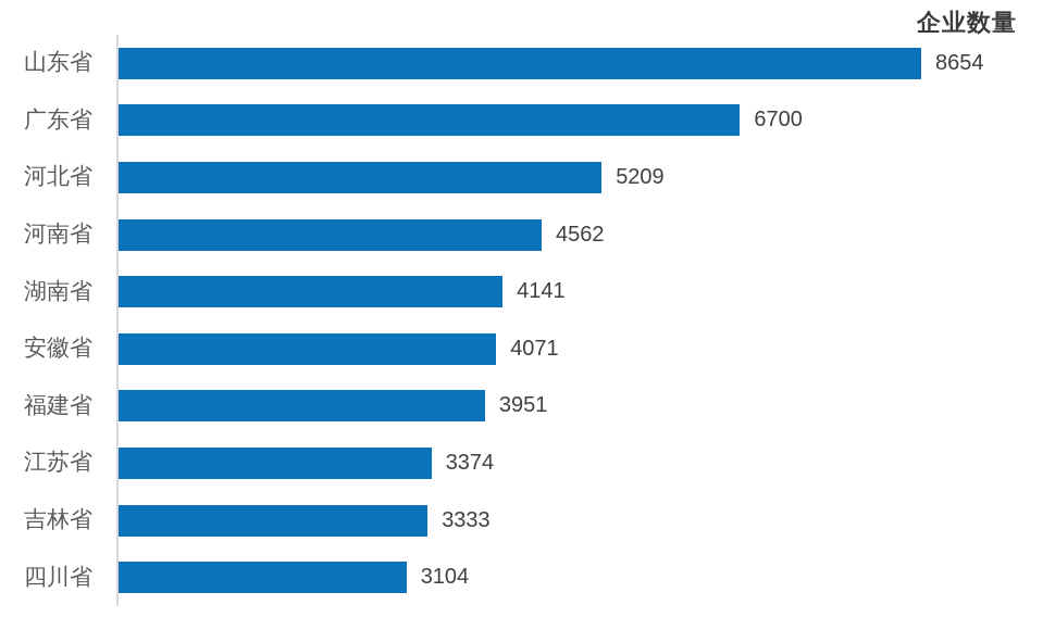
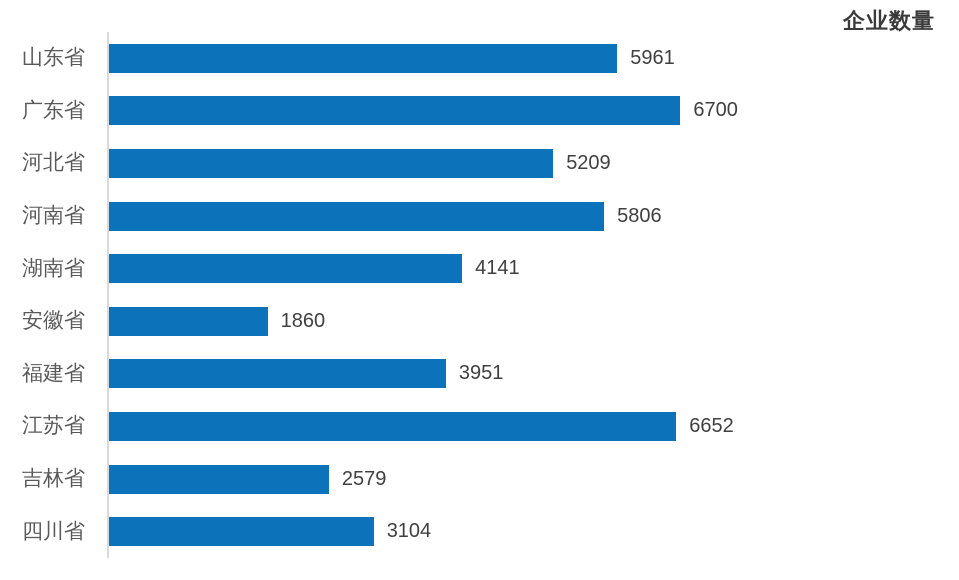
山东省: 8654 -> 5961
河南省: 4562 -> 5806
安徽省: 4071 -> 1860
江苏省: 3374 -> 6652
吉林省: 3333 -> 2579
